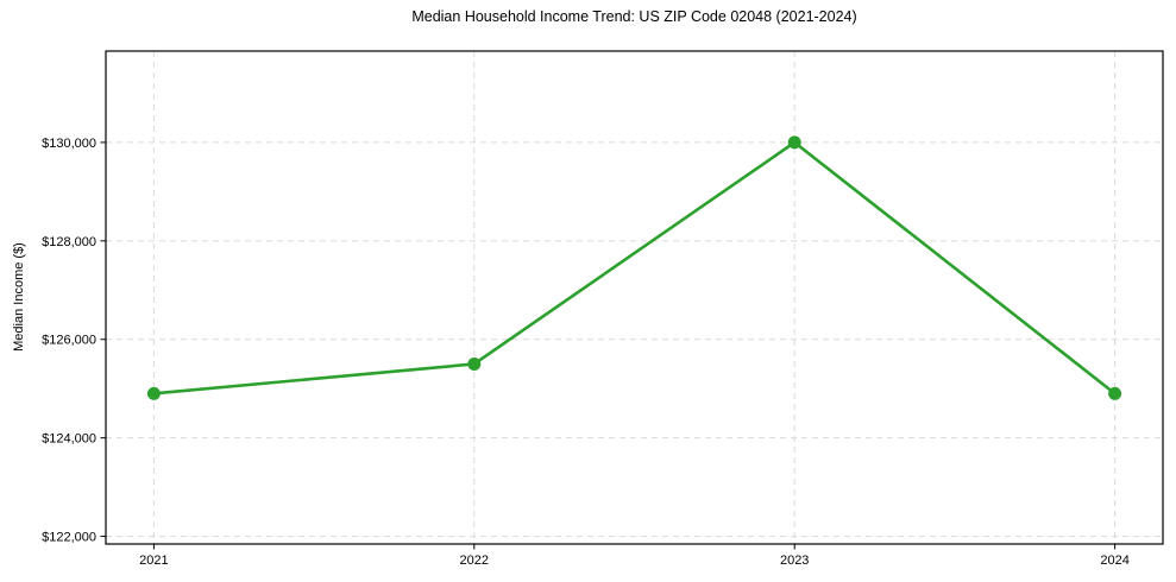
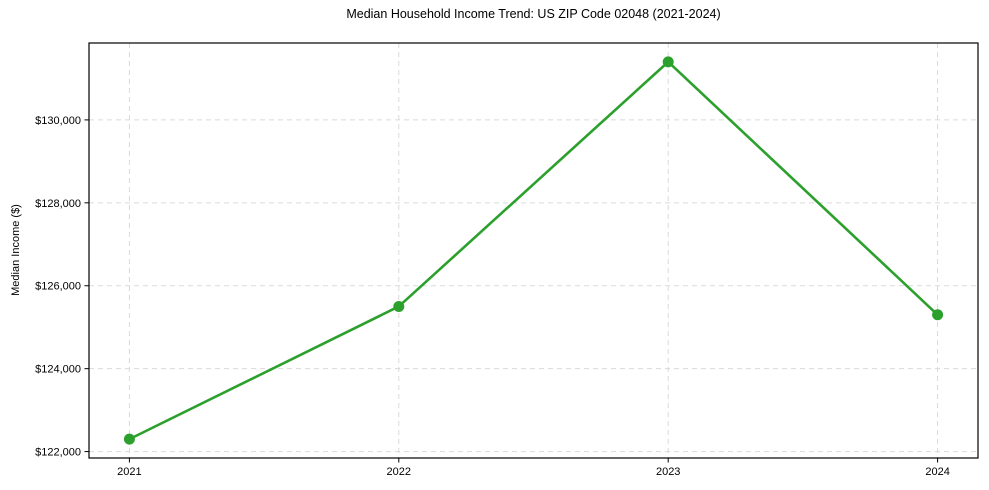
2021: $124900 -> $122300
2023: $130000 -> $131400
2024: $124900 -> $125300
